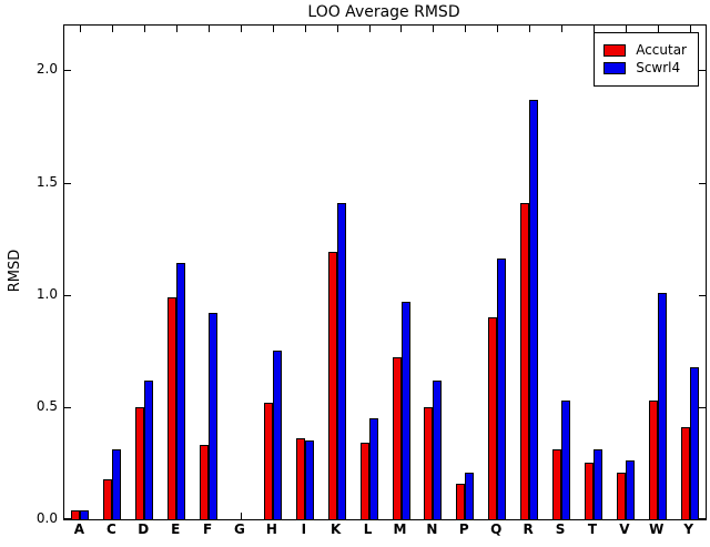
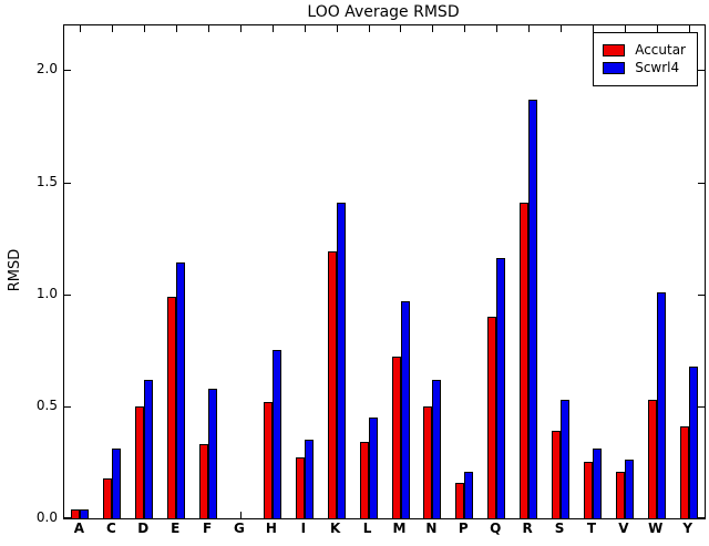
Scwrl4/F: 0.92 -> 0.58
Accutar/I: 0.36 -> 0.27
Accutar/S: 0.31 -> 0.39
